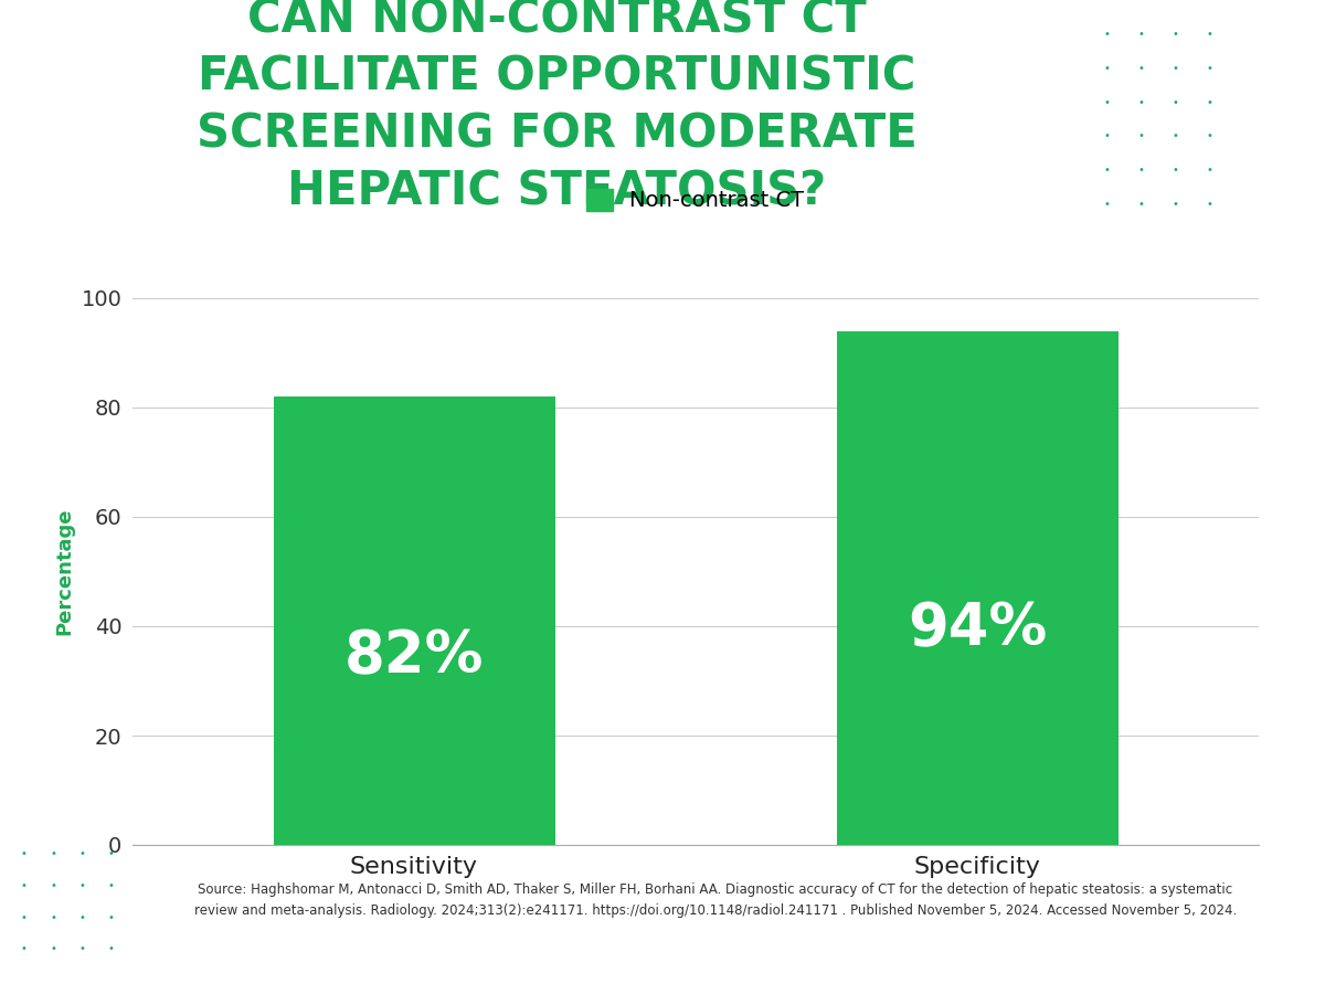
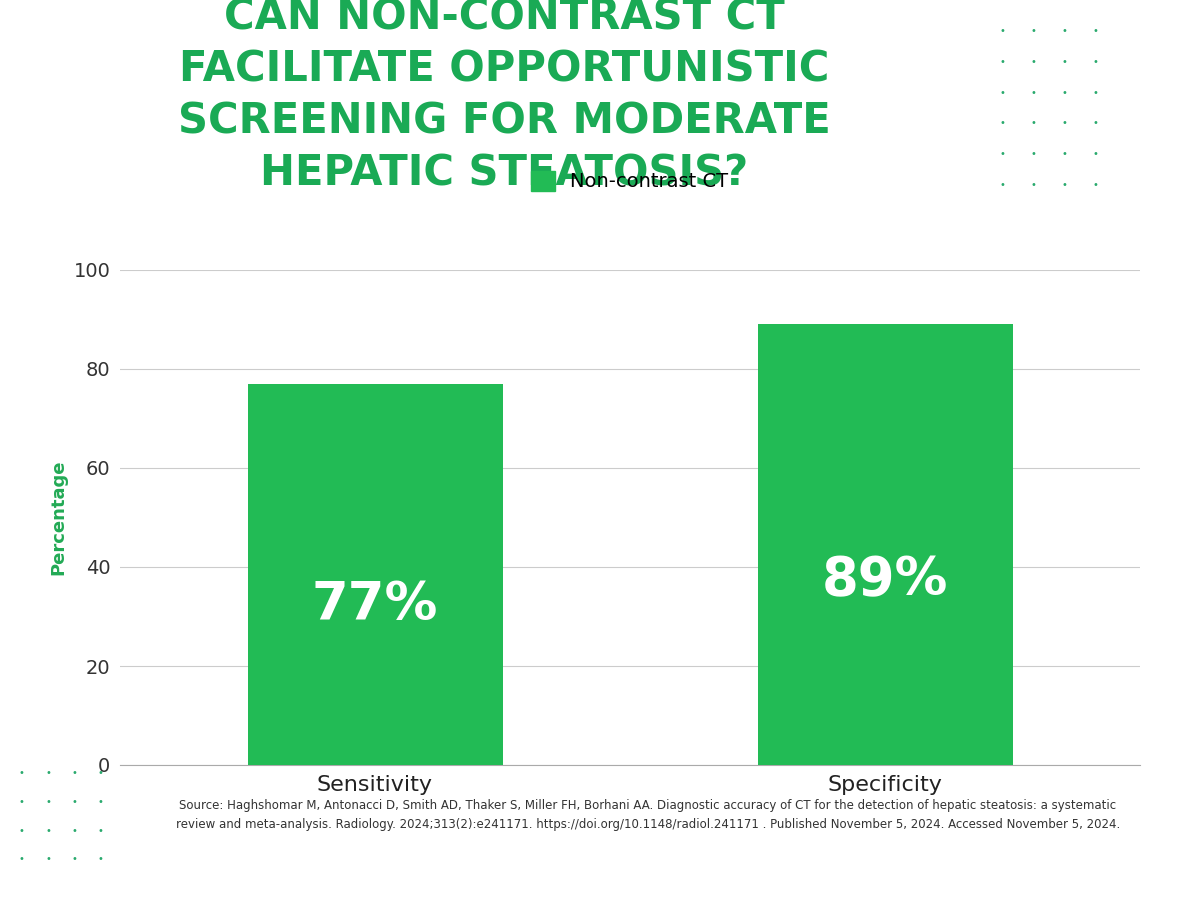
Sensitivity: 82% -> 77%
Specificity: 94% -> 89%
